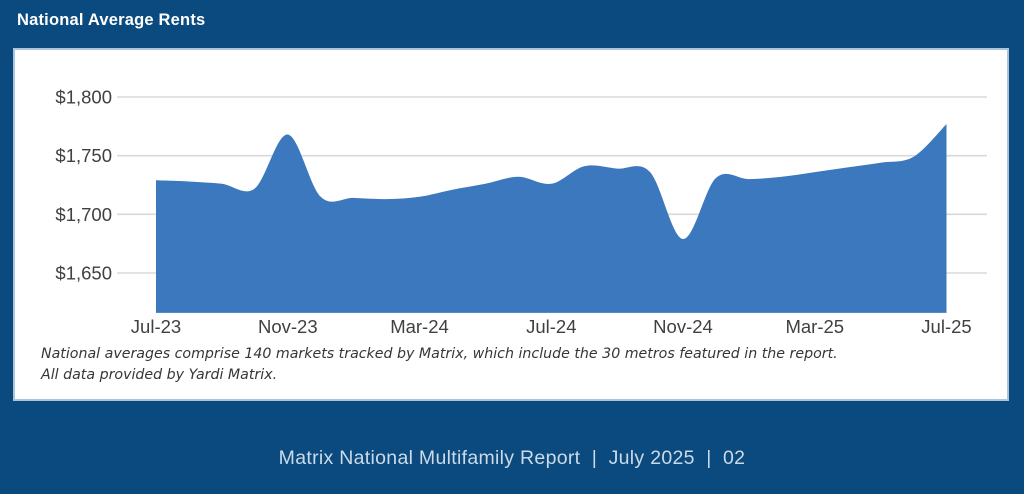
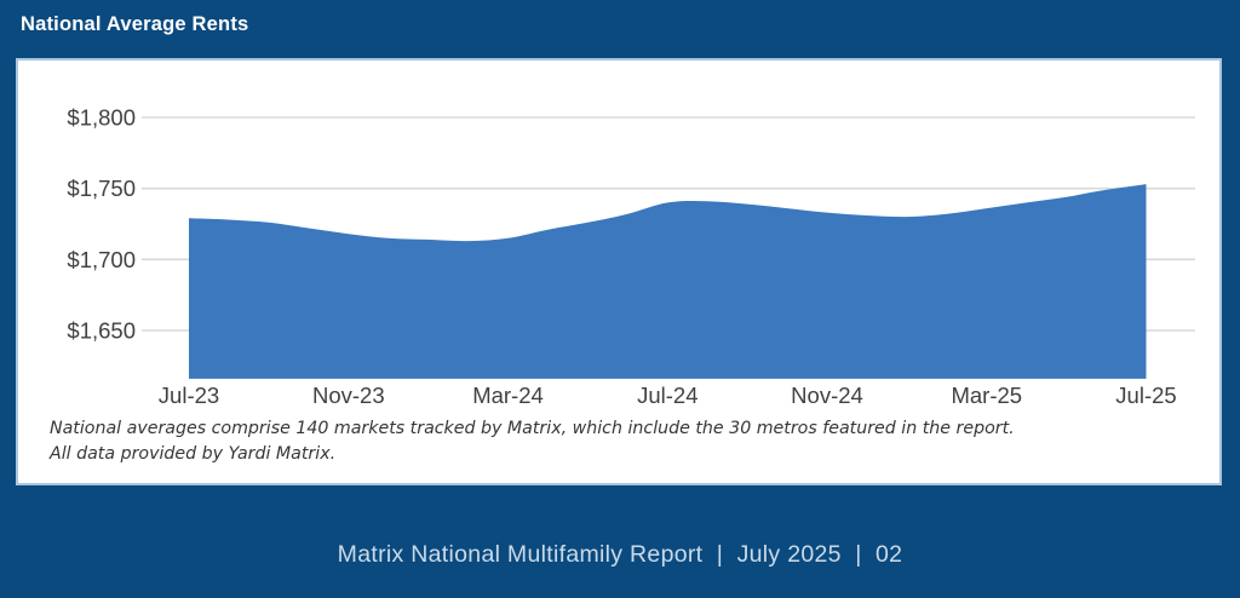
Nov-23: $1768 -> $1718
Jul-24: $1726 -> $1740
Nov-24: $1679 -> $1733
Jul-25: $1777 -> $1753
